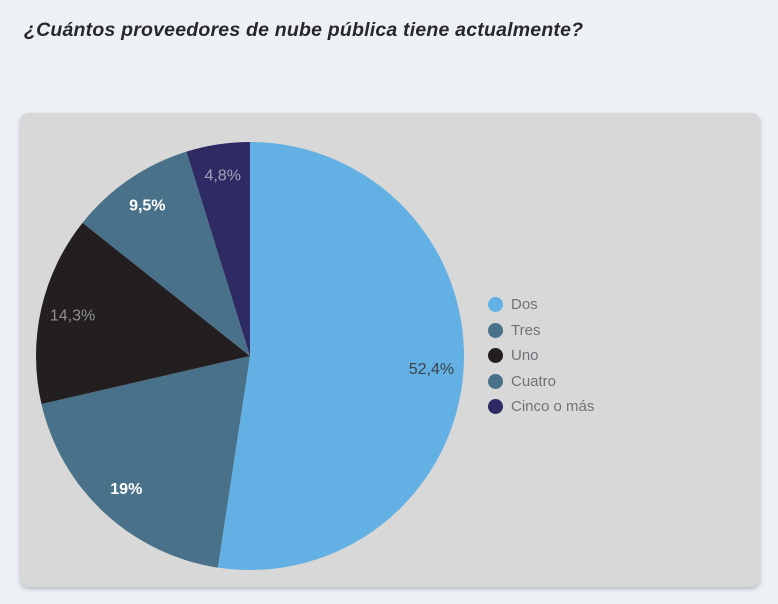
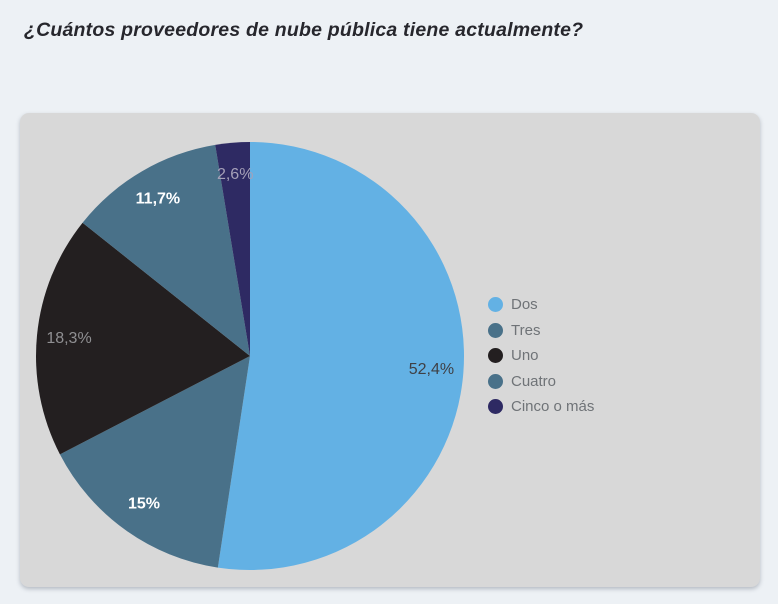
Tres: 19% -> 15%
Uno: 14,3% -> 18,3%
Cuatro: 9,5% -> 11,7%
Cinco o más: 4,8% -> 2,6%
